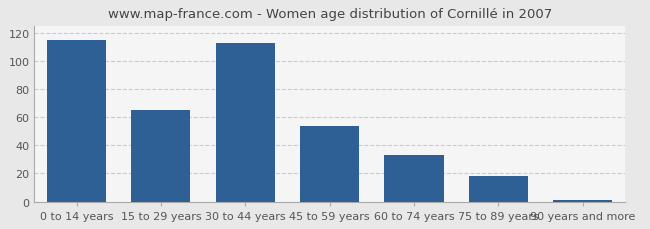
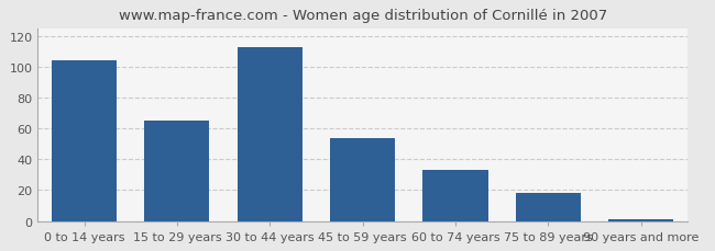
0 to 14 years: 115 -> 104
